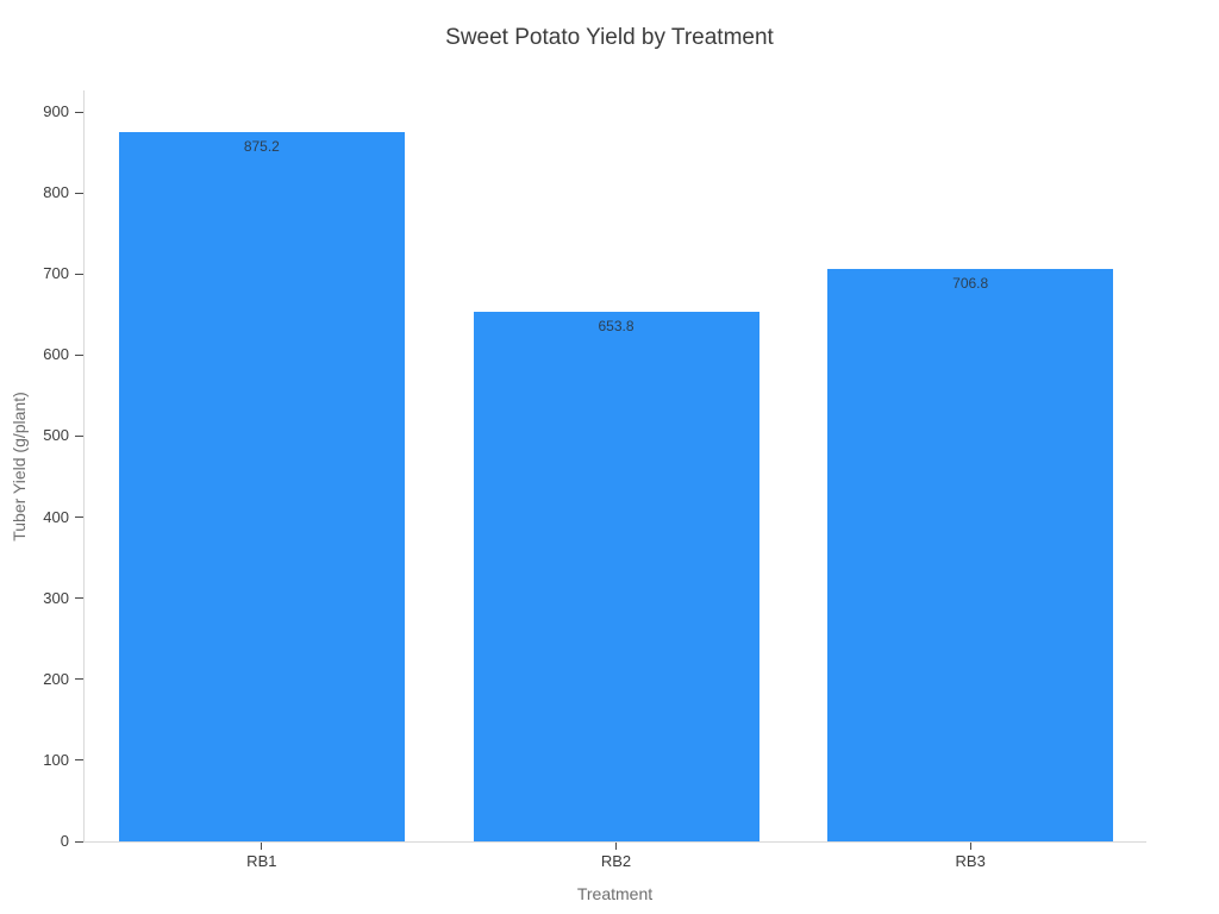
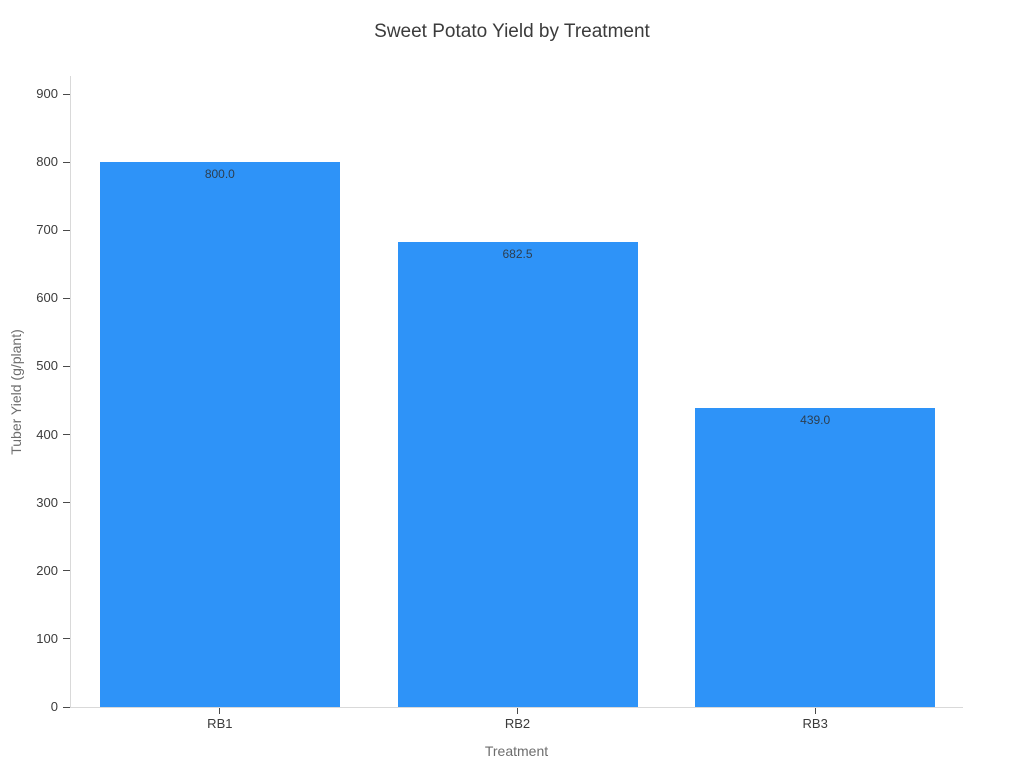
RB1: 875.2 -> 800.0
RB2: 653.8 -> 682.5
RB3: 706.8 -> 439.0
